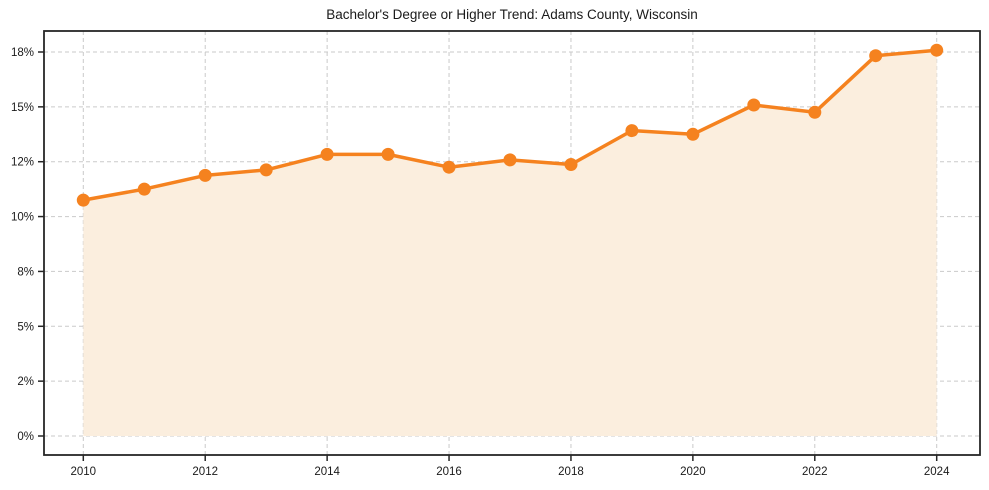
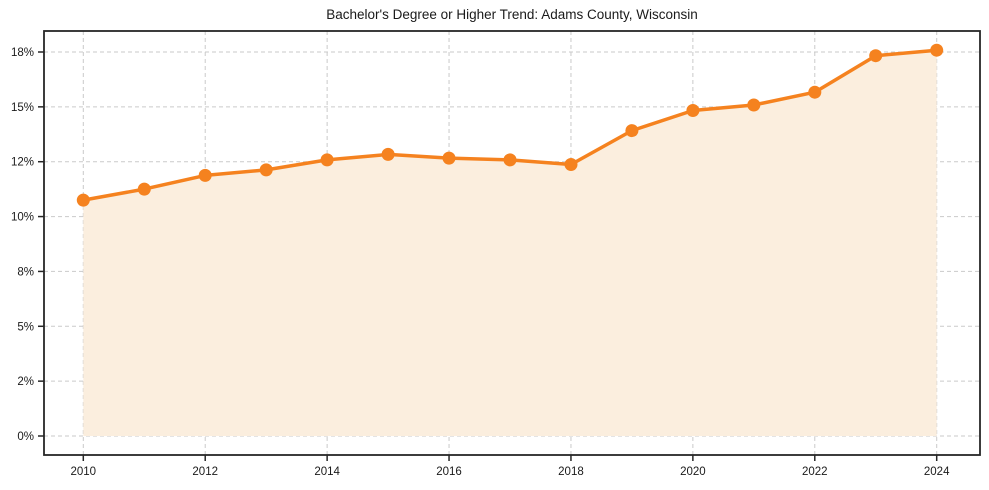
2014: 12.4% -> 12.1%
2016: 11.8% -> 12.2%
2020: 13.5% -> 14.8%
2022: 14.7% -> 15.8%
